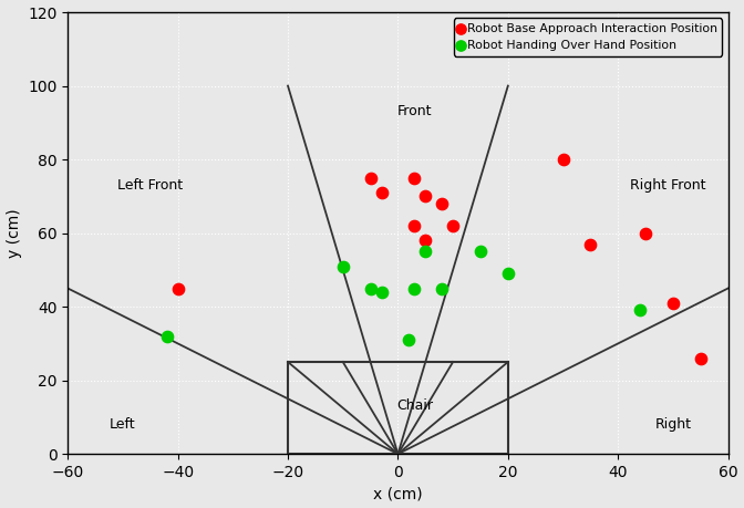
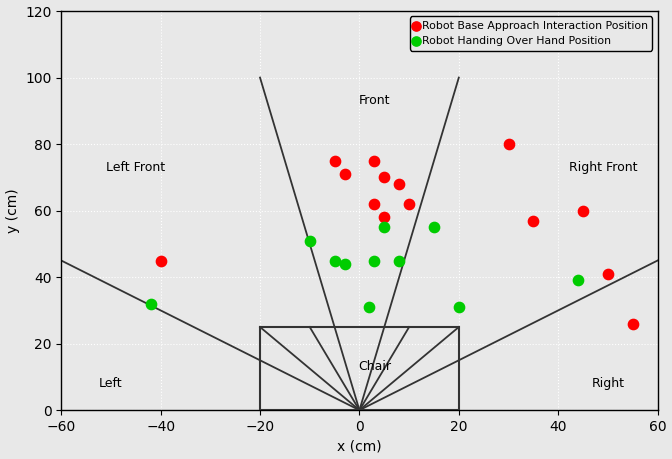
Robot Handing Over Hand Position/20: 49 -> 31
